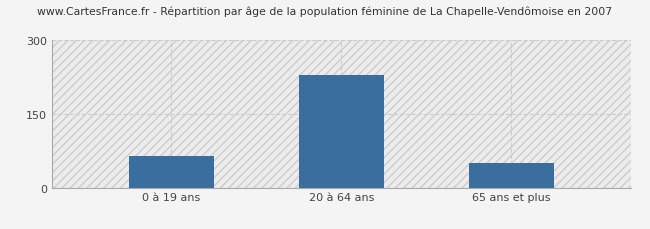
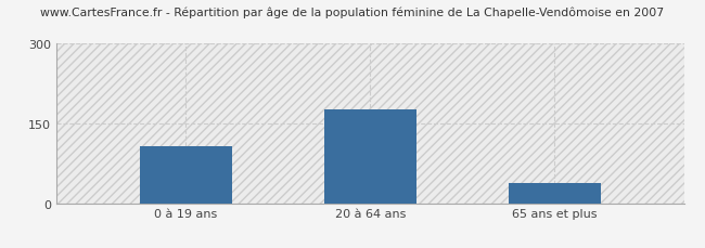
0 à 19 ans: 65 -> 108
20 à 64 ans: 230 -> 176
65 ans et plus: 50 -> 38
